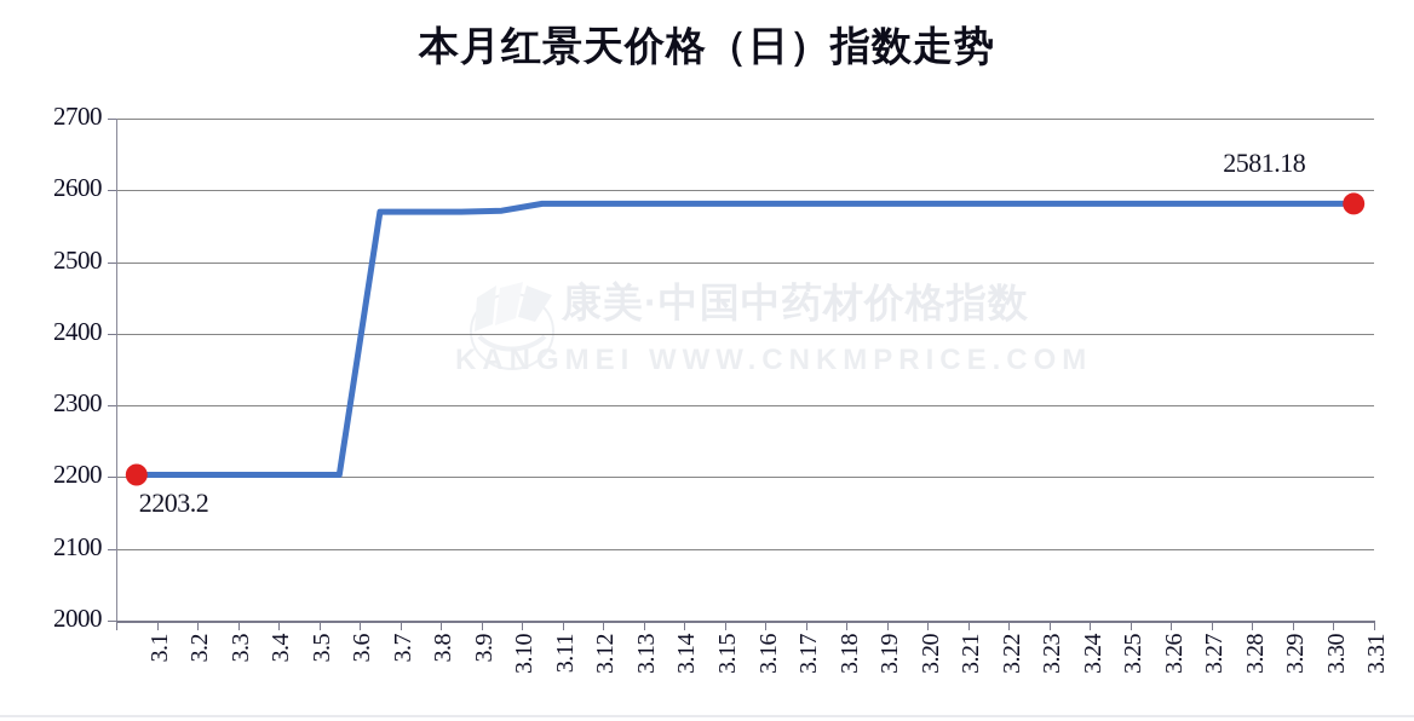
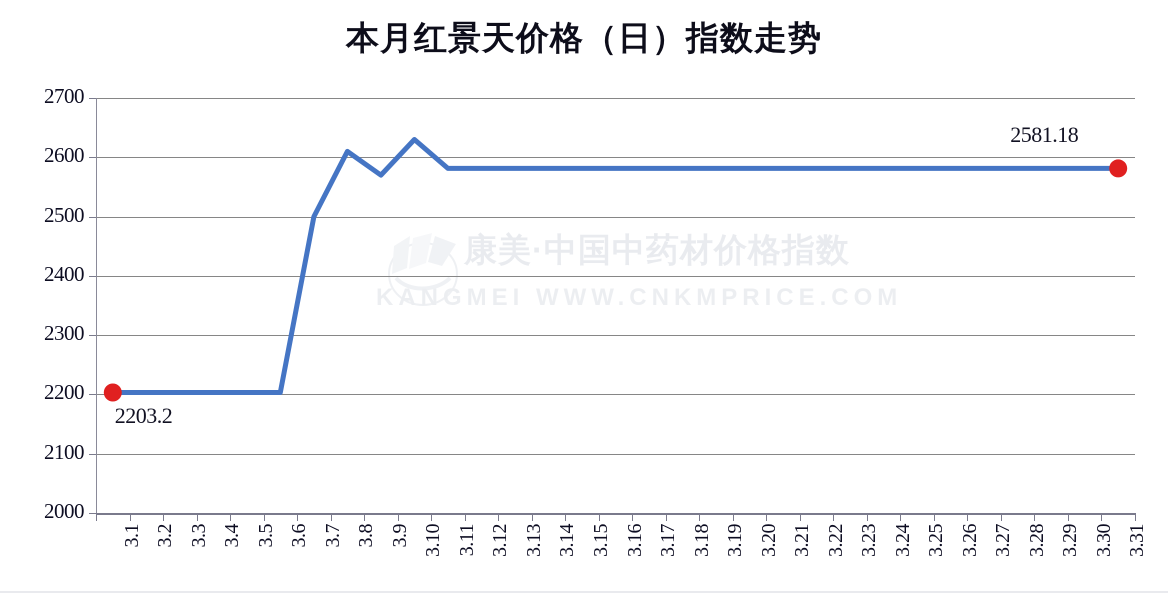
3.7: 2570 -> 2500
3.8: 2570 -> 2610
3.10: 2570 -> 2630
